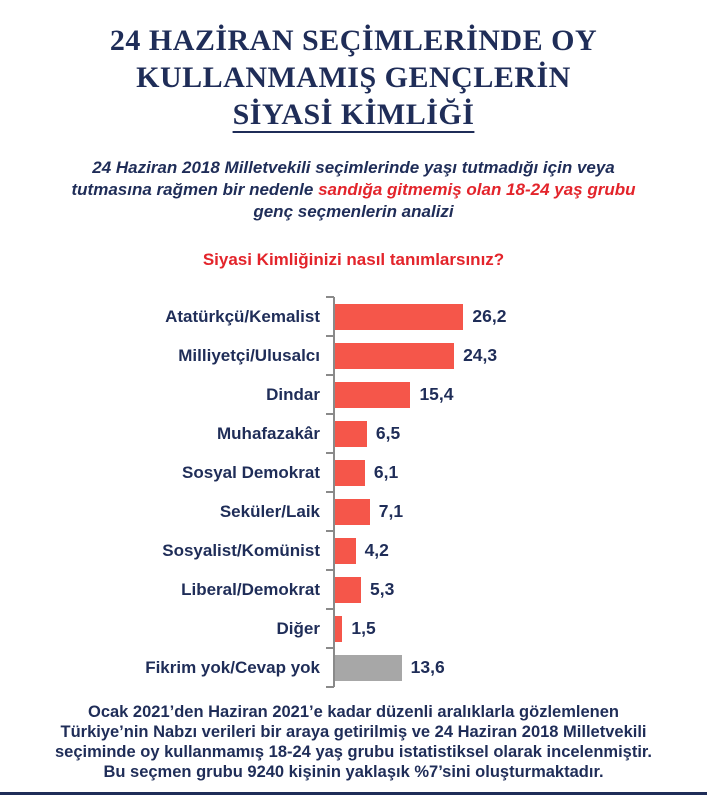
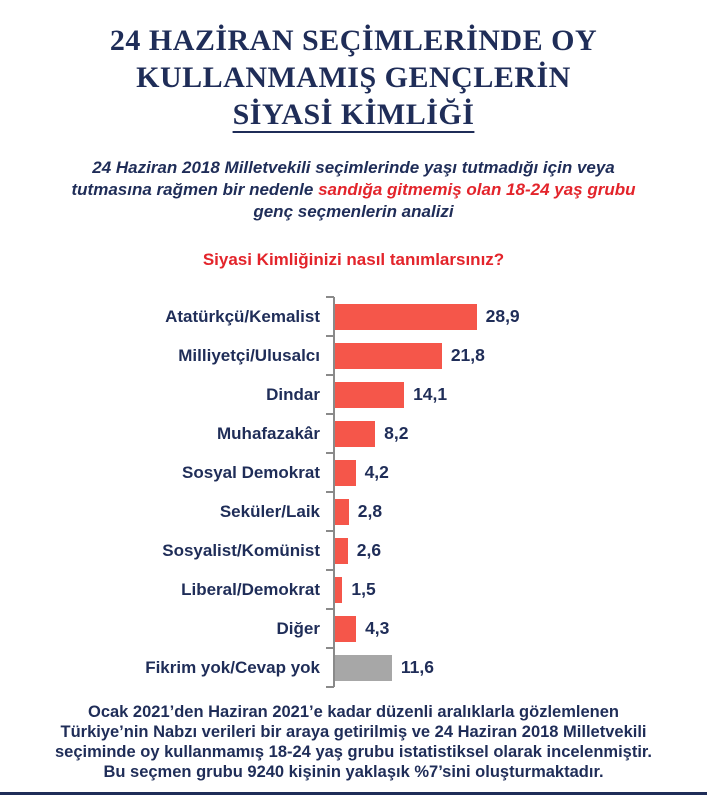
Atatürkçü/Kemalist: 26,2 -> 28,9
Milliyetçi/Ulusalcı: 24,3 -> 21,8
Dindar: 15,4 -> 14,1
Muhafazakâr: 6,5 -> 8,2
Sosyal Demokrat: 6,1 -> 4,2
Seküler/Laik: 7,1 -> 2,8
Sosyalist/Komünist: 4,2 -> 2,6
Liberal/Demokrat: 5,3 -> 1,5
Diğer: 1,5 -> 4,3
Fikrim yok/Cevap yok: 13,6 -> 11,6
